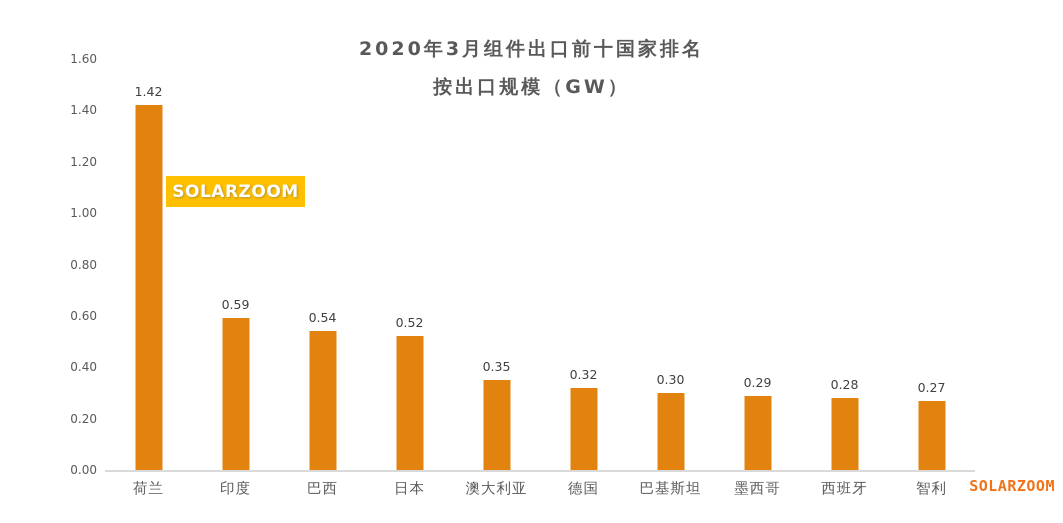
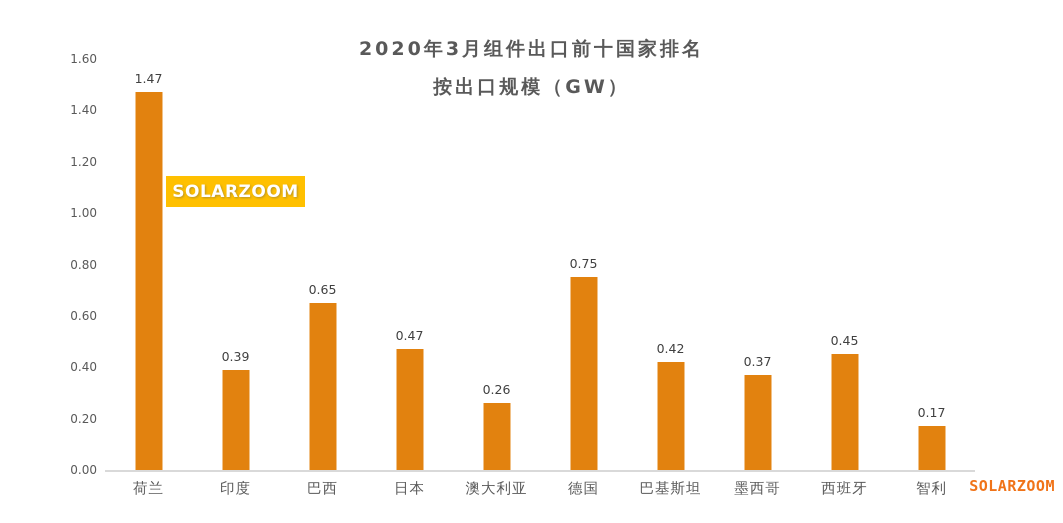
荷兰: 1.42 -> 1.47
印度: 0.59 -> 0.39
巴西: 0.54 -> 0.65
日本: 0.52 -> 0.47
澳大利亚: 0.35 -> 0.26
德国: 0.32 -> 0.75
巴基斯坦: 0.30 -> 0.42
墨西哥: 0.29 -> 0.37
西班牙: 0.28 -> 0.45
智利: 0.27 -> 0.17
